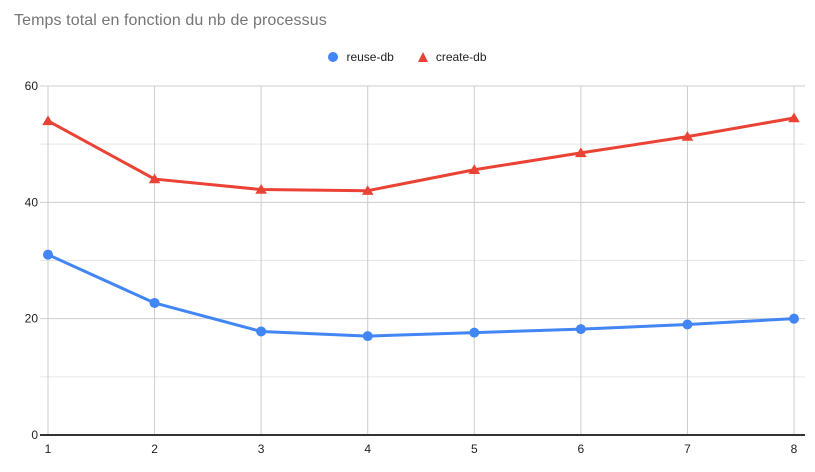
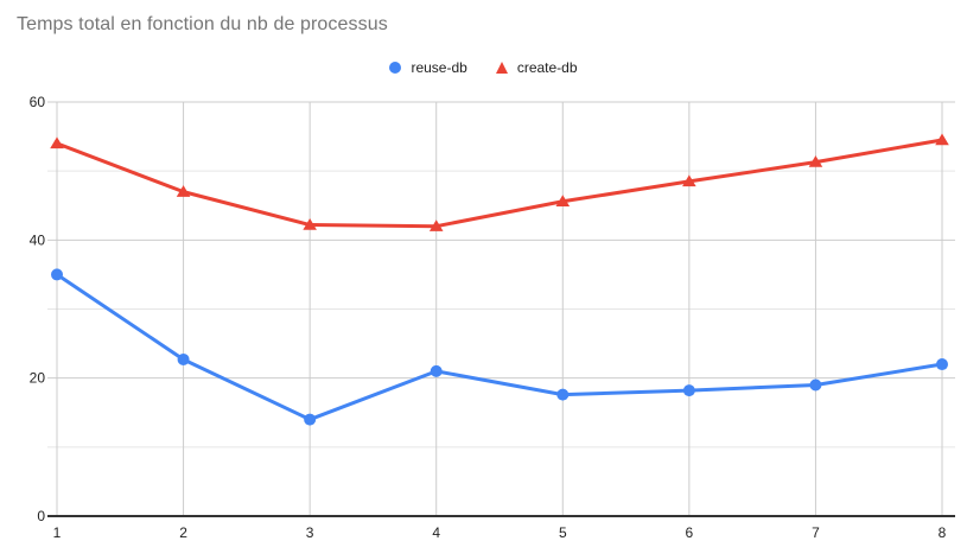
reuse-db/1: 31 -> 35
create-db/2: 44 -> 47
reuse-db/3: 18 -> 14
reuse-db/4: 17 -> 21
reuse-db/8: 20 -> 22
